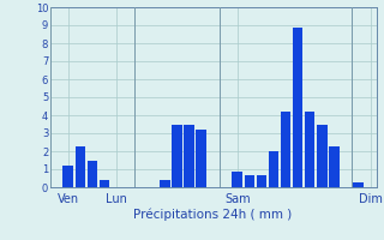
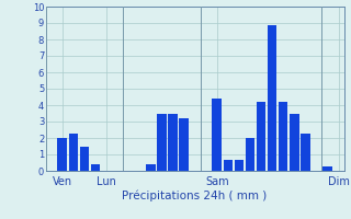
Ven: 1.2 -> 2.0
Sam: 0.9 -> 4.4
